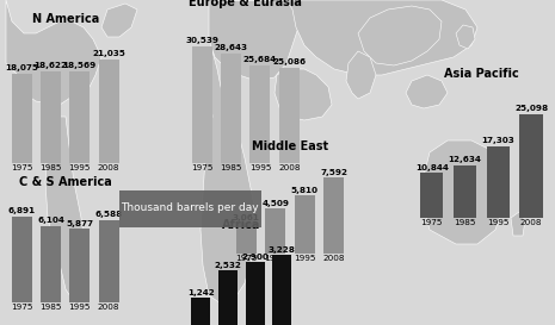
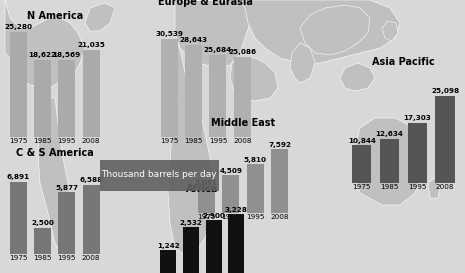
N America/1975: 18,075 -> 25,280
C & S America/1985: 6,104 -> 2,500
